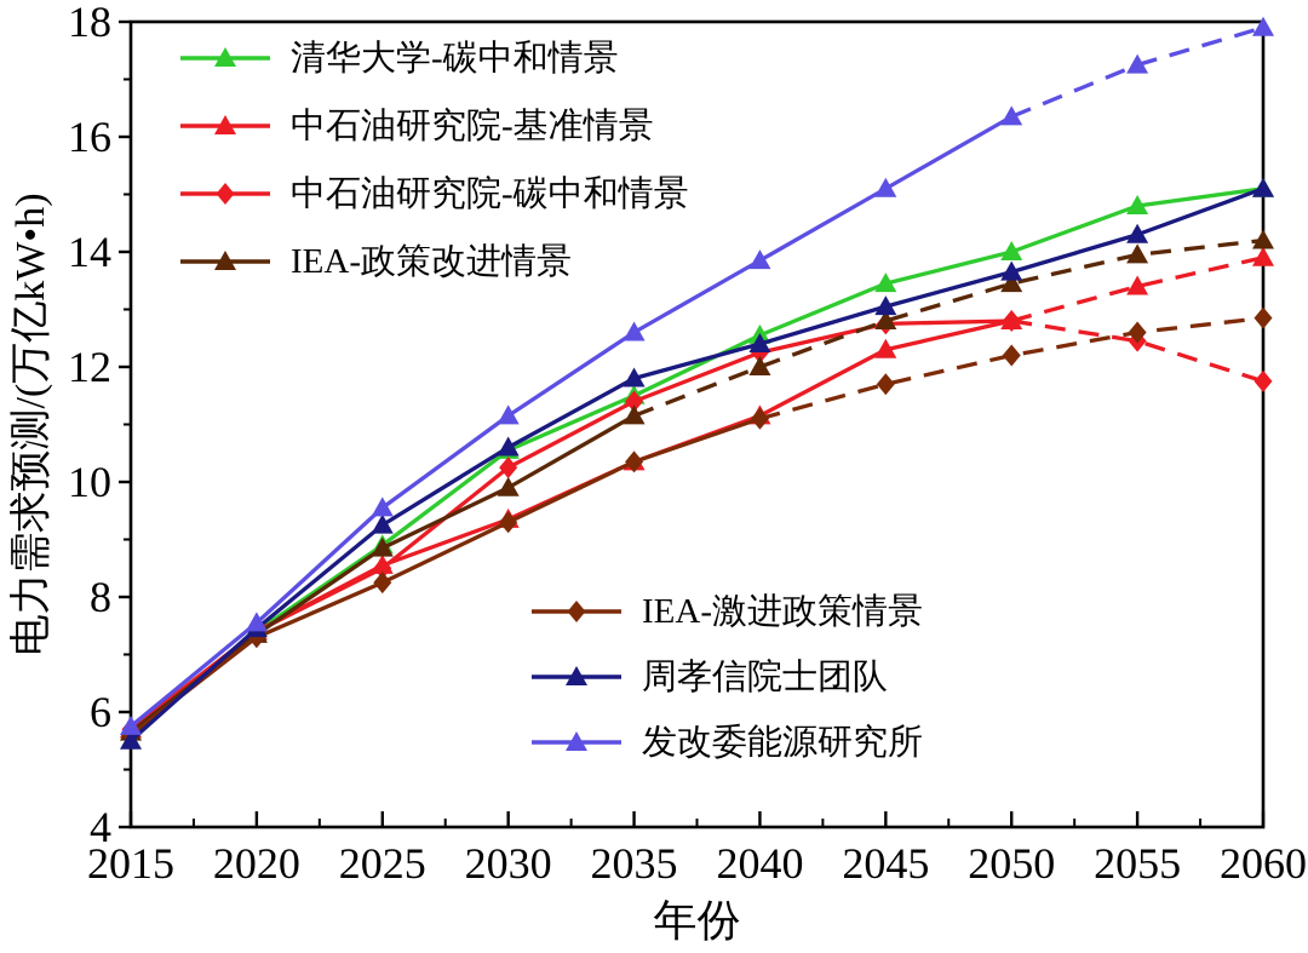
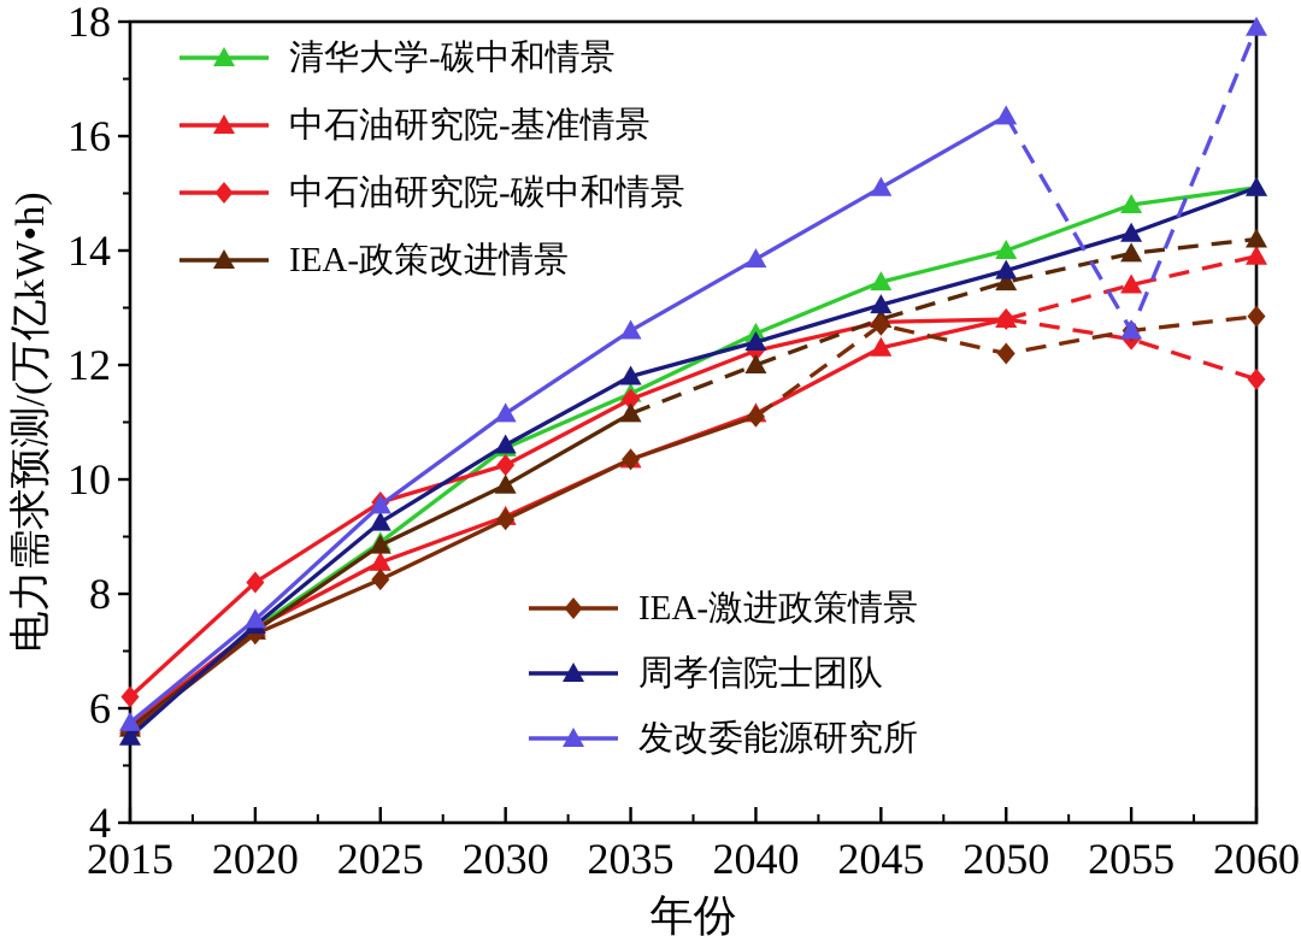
中石油研究院-碳中和情景/2015: 5.7 -> 6.2
中石油研究院-碳中和情景/2020: 7.4 -> 8.2
中石油研究院-碳中和情景/2025: 8.5 -> 9.6
IEA-激进政策情景/2045: 11.7 -> 12.7
发改委能源研究所/2055: 17.2 -> 12.6
